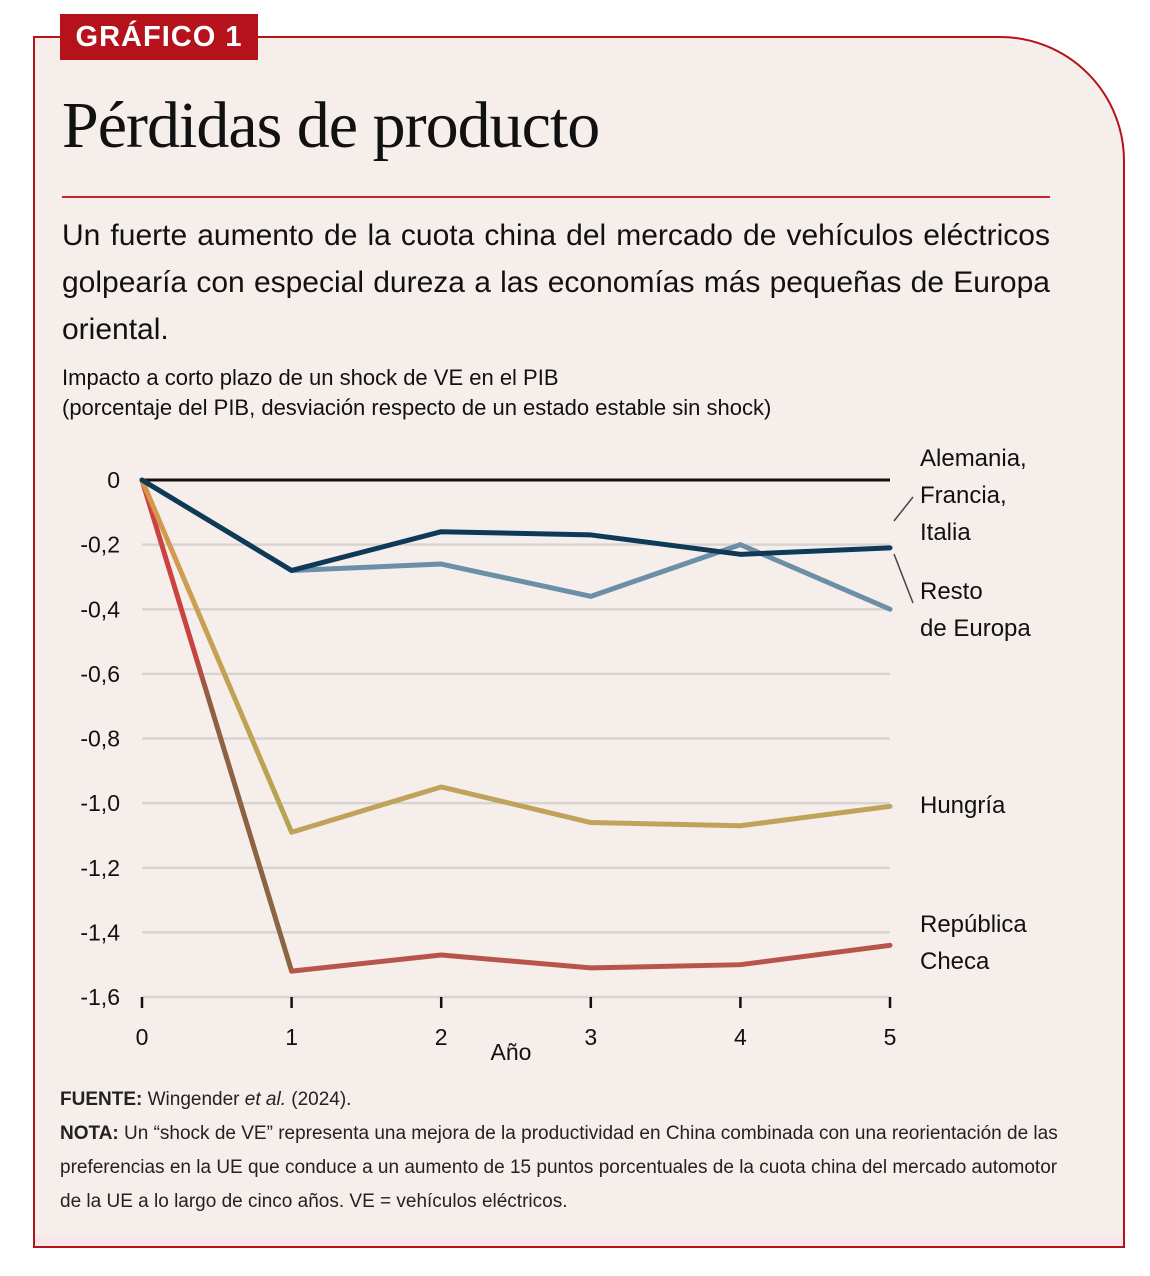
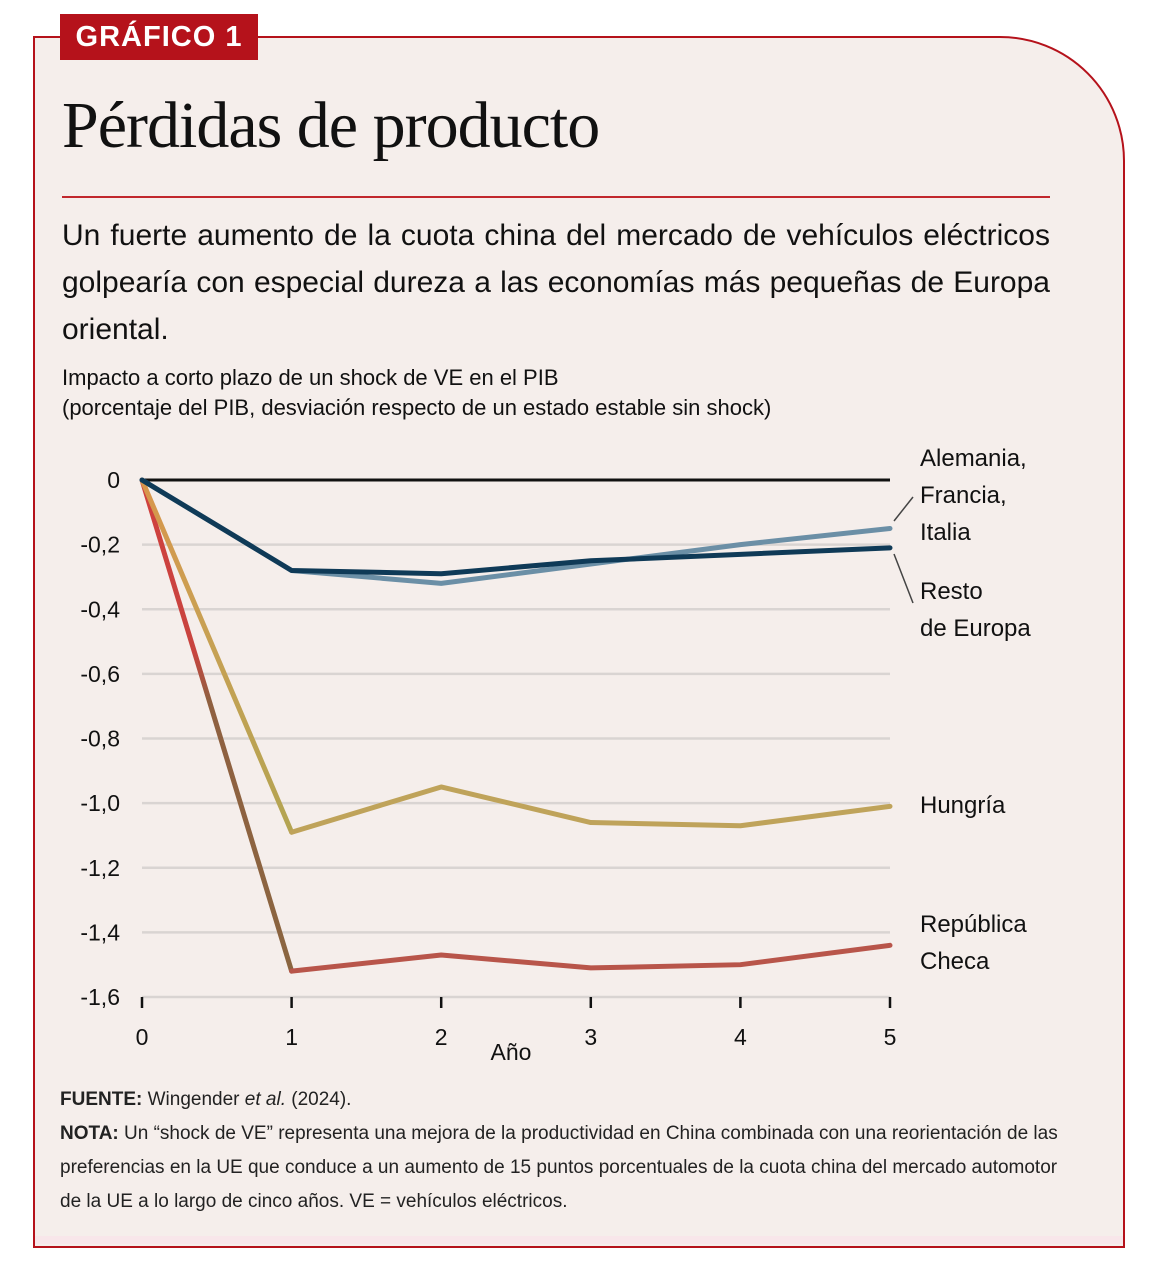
Alemania, Francia, Italia/2: -0,26 -> -0,32
Resto de Europa/2: -0,16 -> -0,29
Alemania, Francia, Italia/3: -0,36 -> -0,26
Resto de Europa/3: -0,17 -> -0,25
Alemania, Francia, Italia/5: -0,40 -> -0,15
